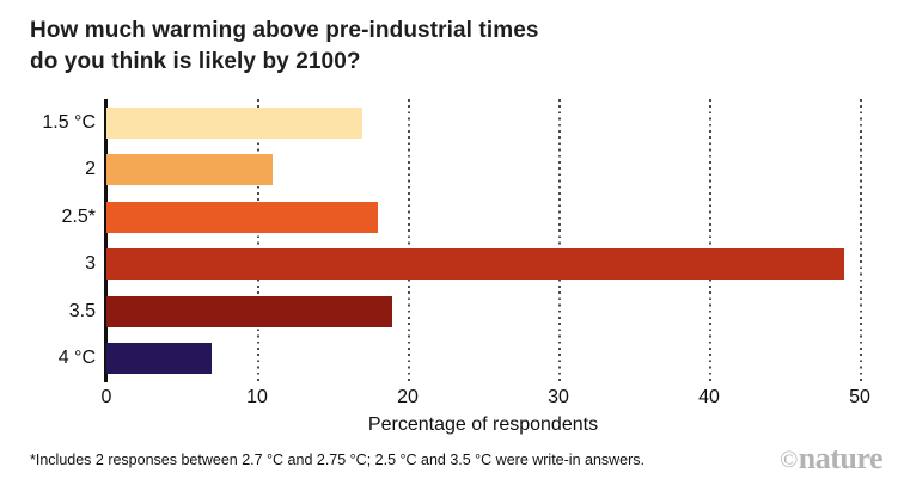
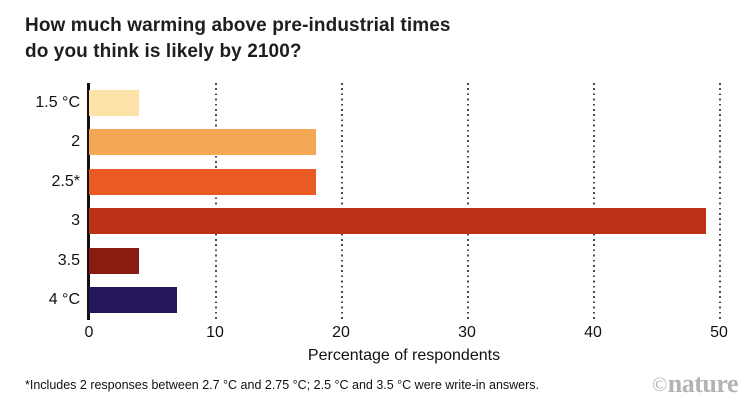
1.5 °C: 17 -> 4
2: 11 -> 18
3.5: 19 -> 4
